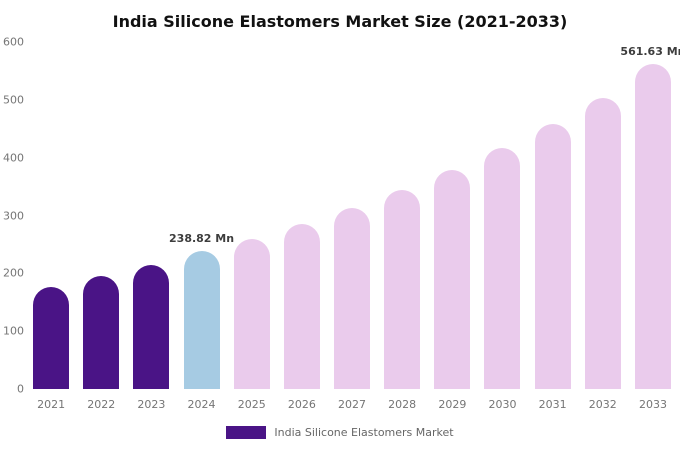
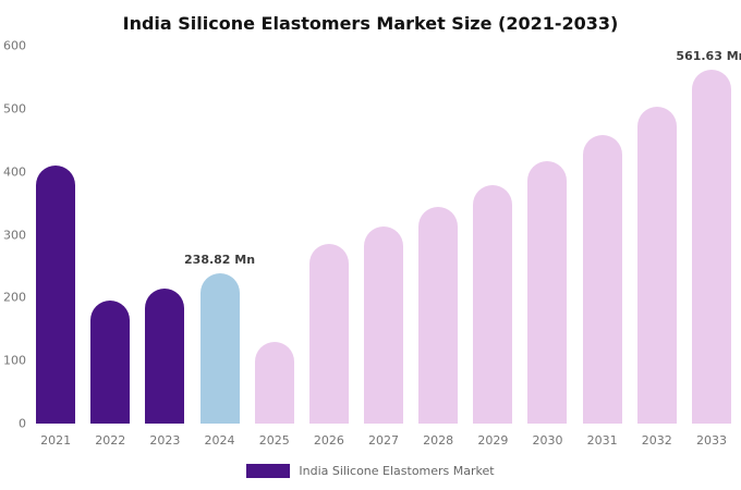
2021: 180 -> 410
2025: 260 -> 130
